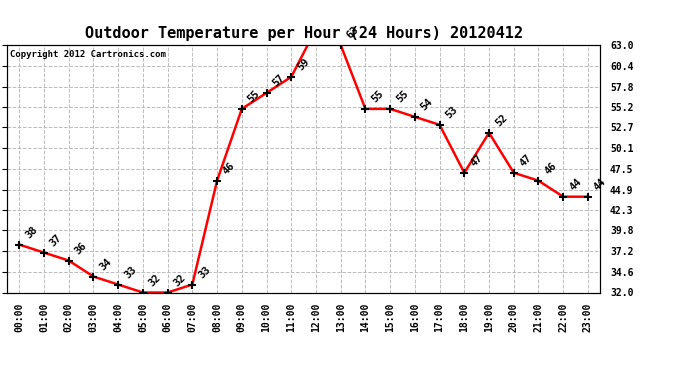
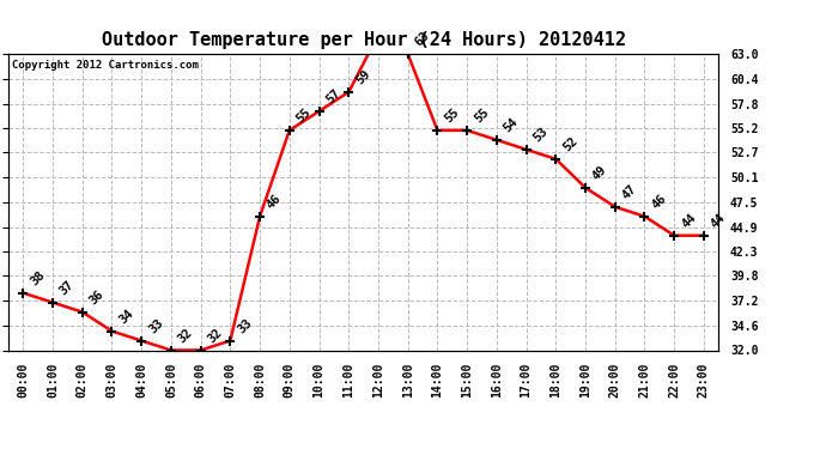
18:00: 47 -> 52
19:00: 52 -> 49
